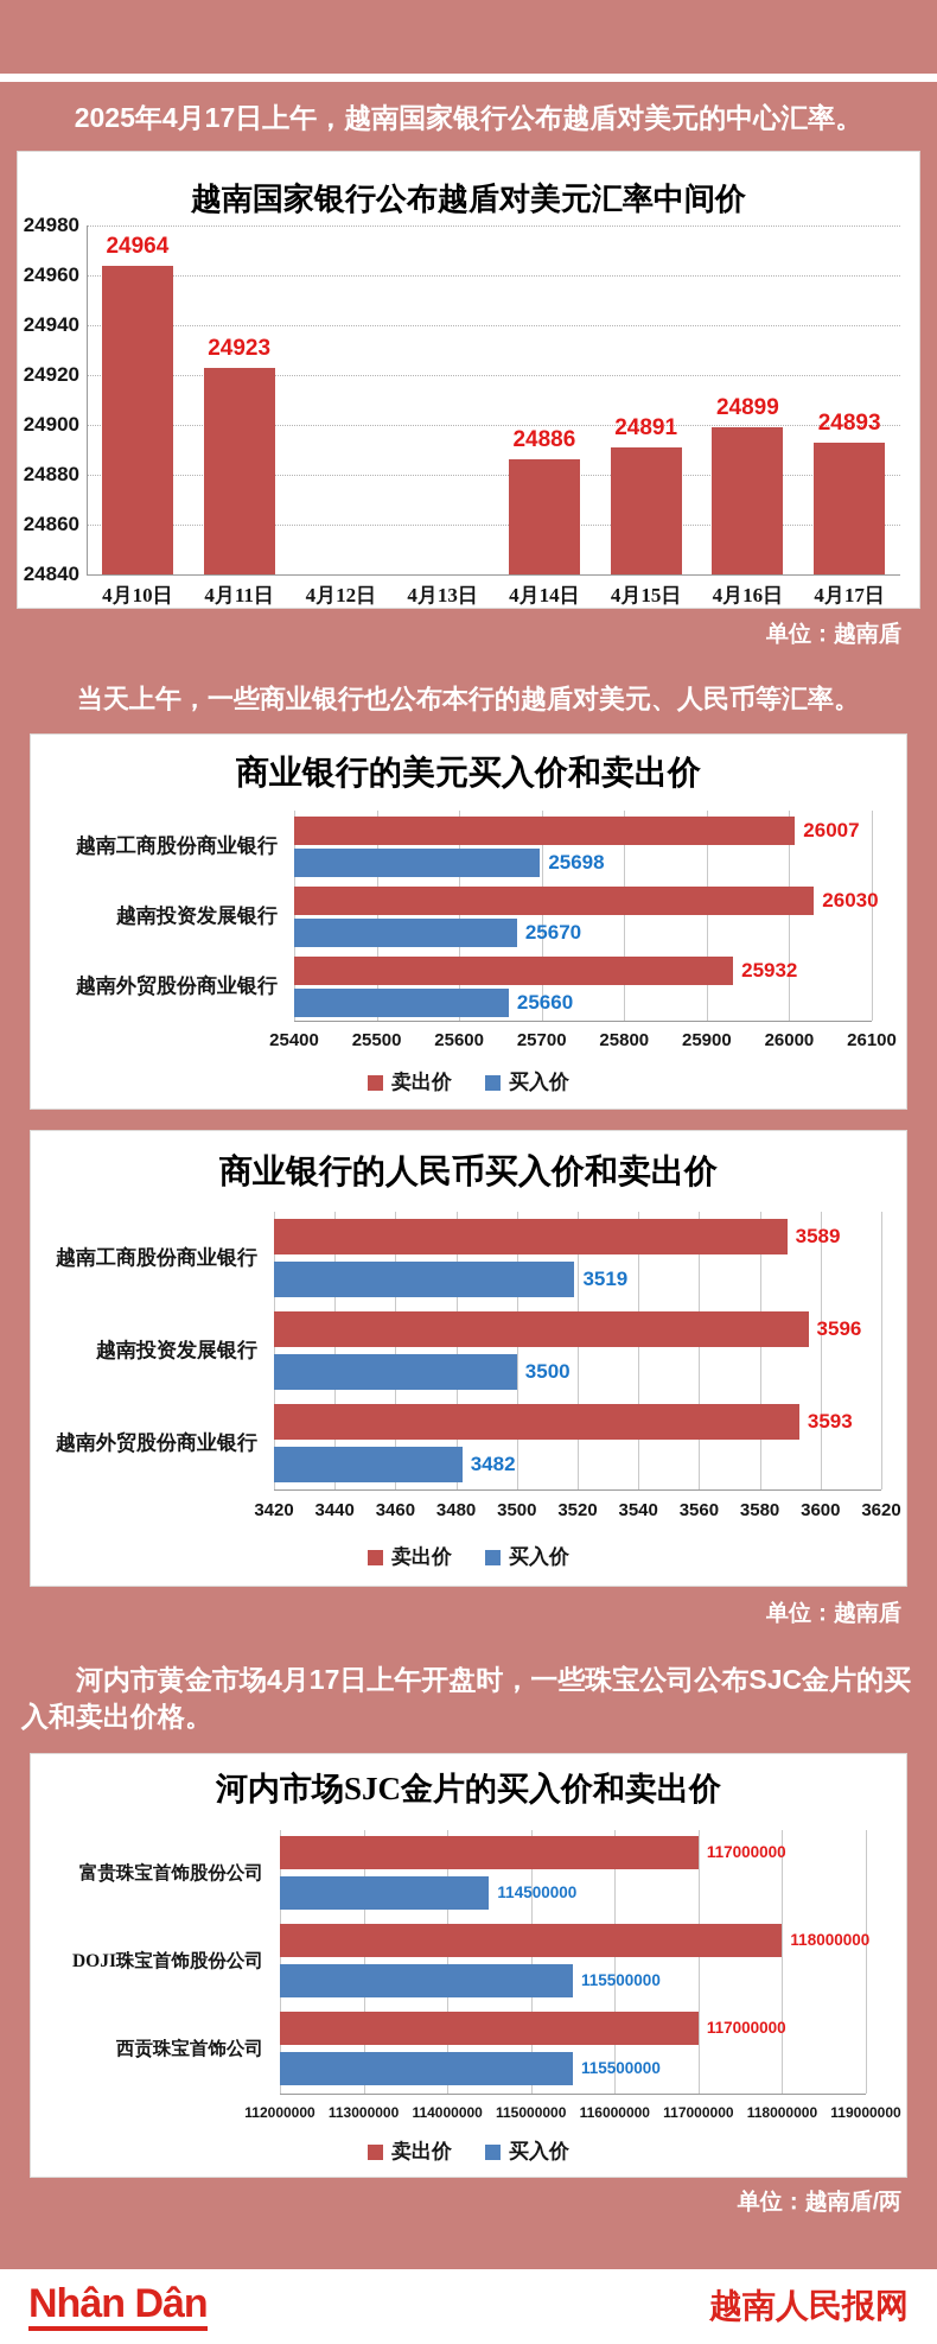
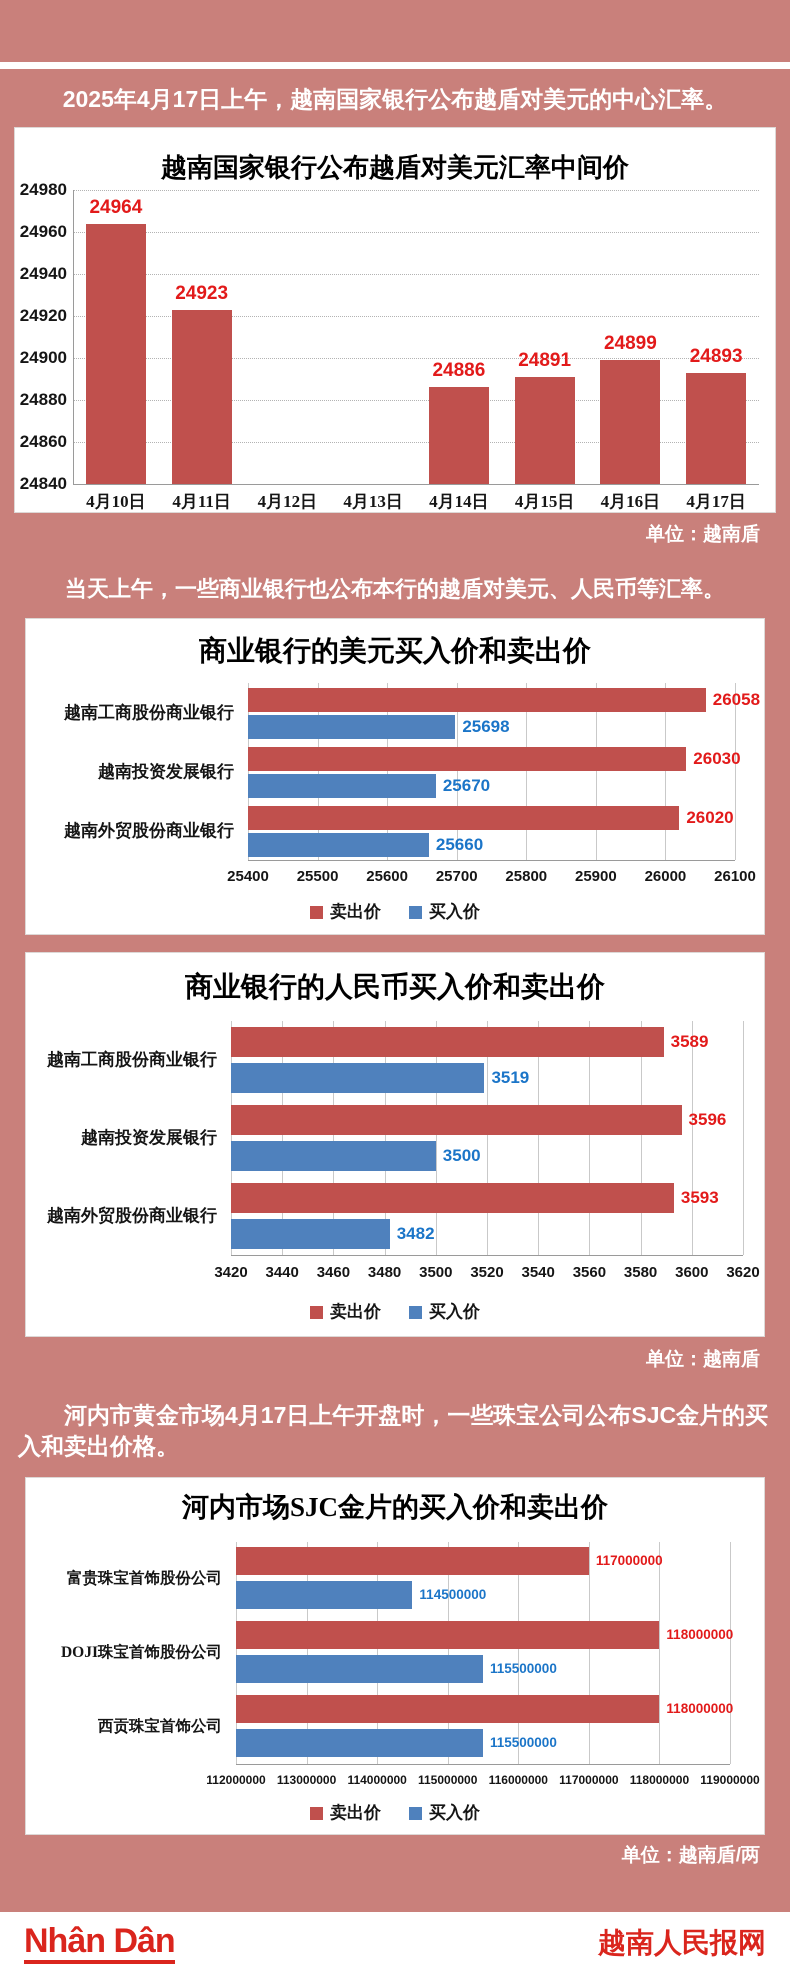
商业银行的美元买入价和卖出价/卖出价/越南工商股份商业银行: 26007 -> 26058
商业银行的美元买入价和卖出价/卖出价/越南外贸股份商业银行: 25932 -> 26020
河内市场SJC金片的买入价和卖出价/卖出价/西贡珠宝首饰公司: 117000000 -> 118000000
